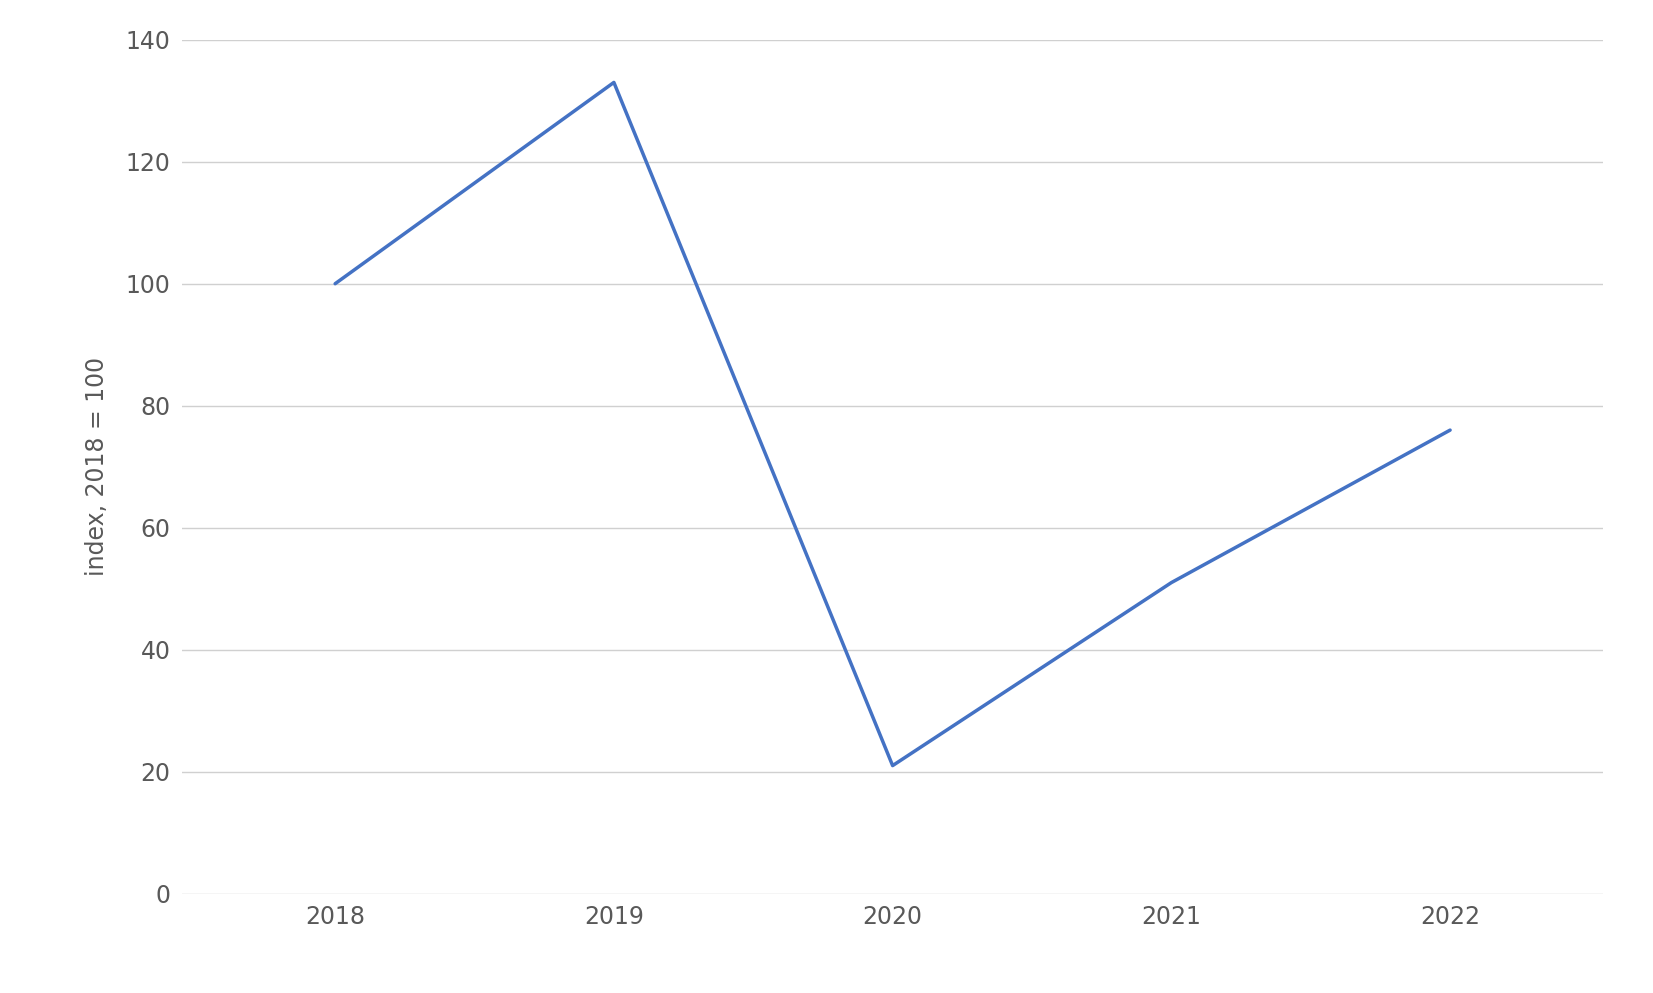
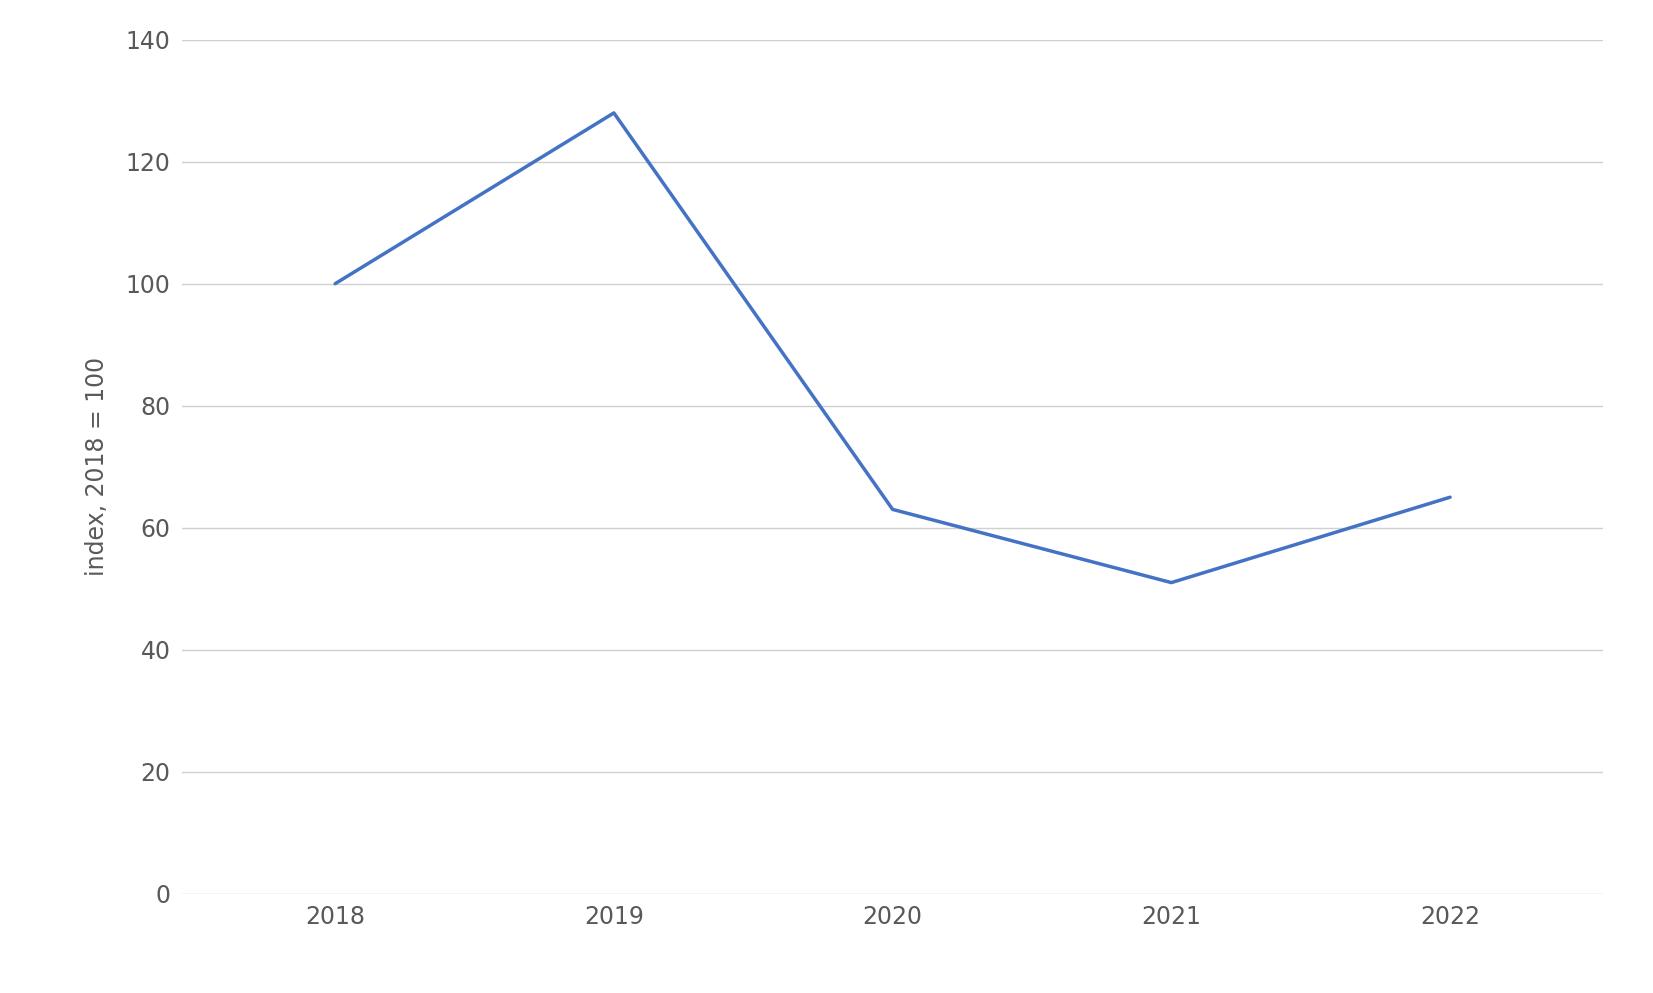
2019: 133 -> 128
2020: 21 -> 63
2022: 76 -> 65
